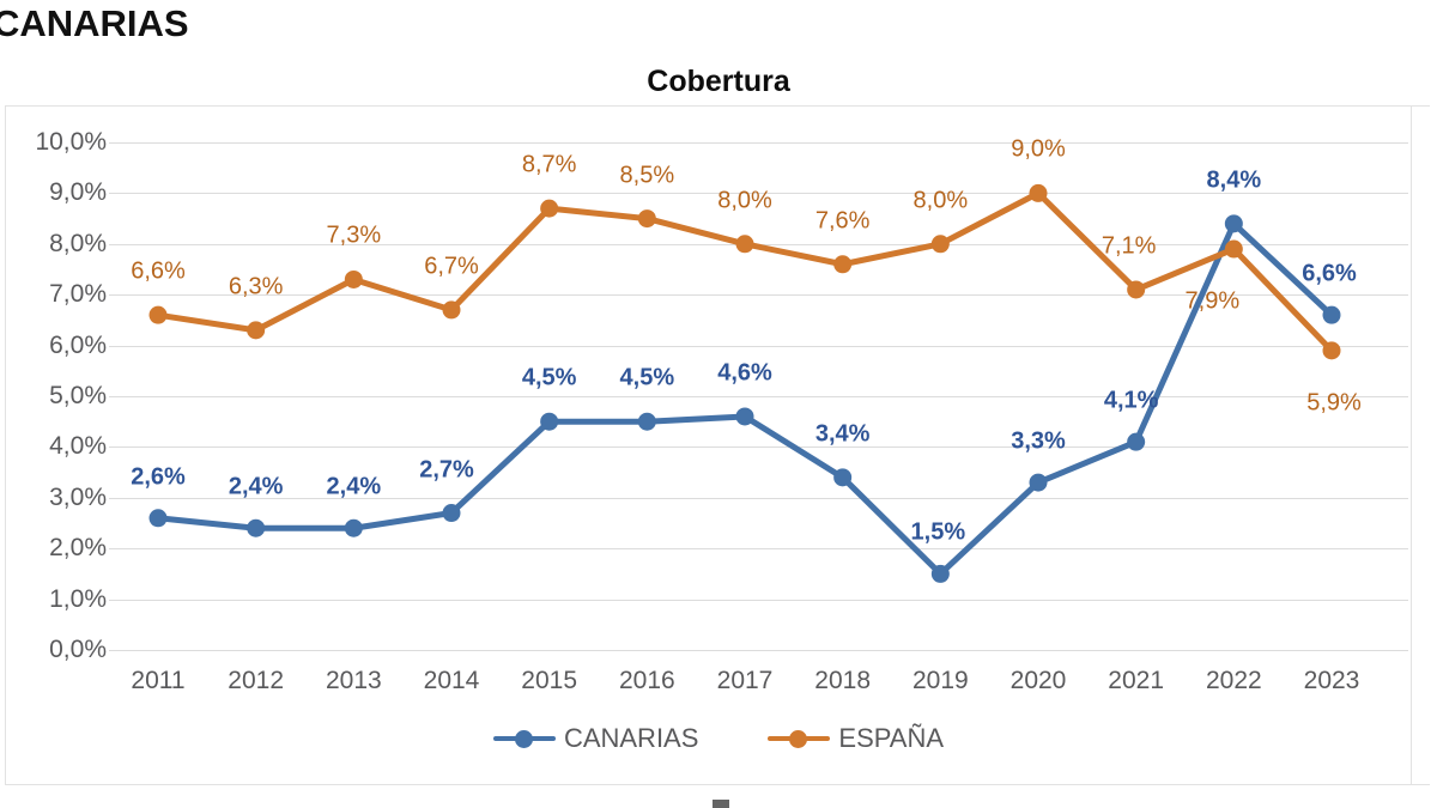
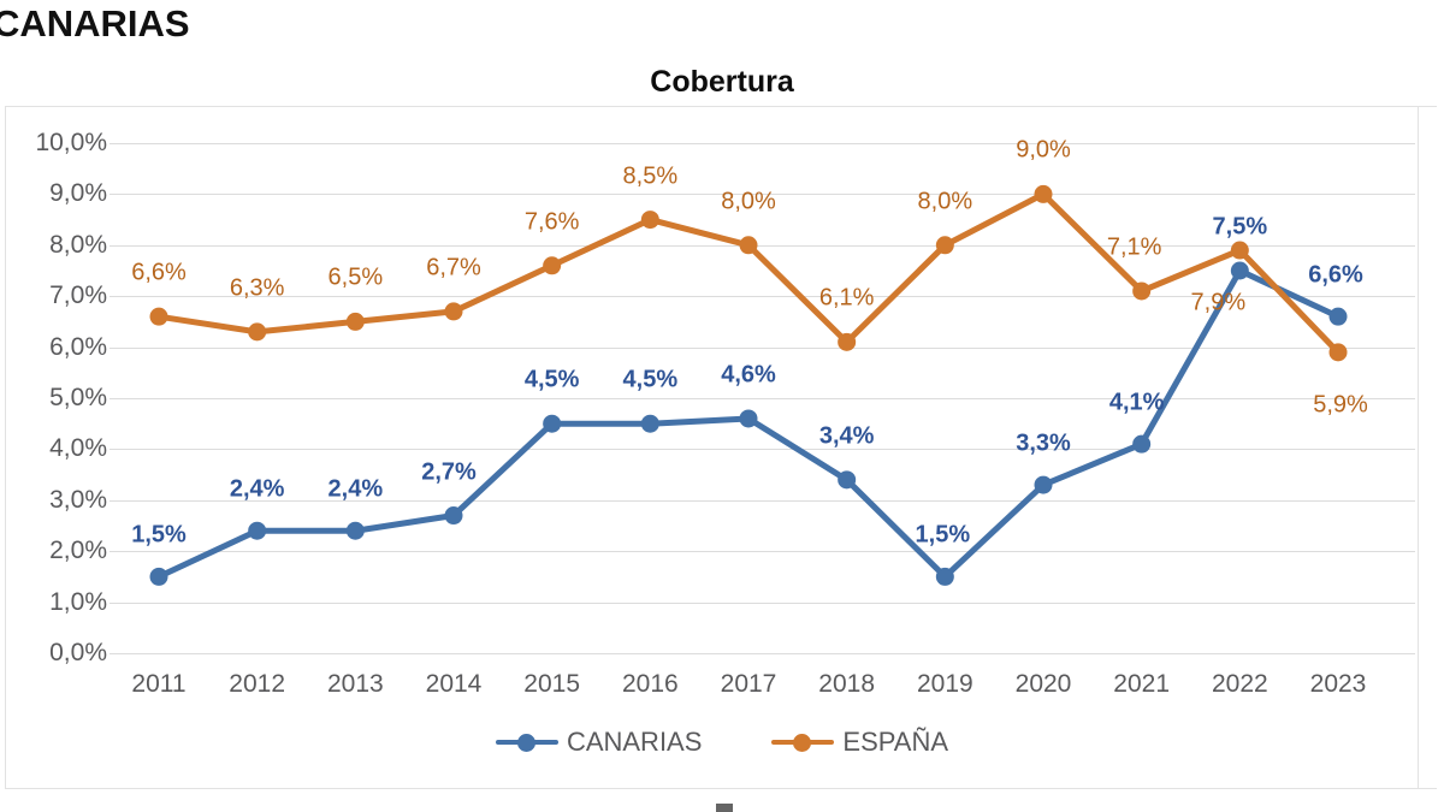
CANARIAS/2011: 2,6% -> 1,5%
ESPAÑA/2013: 7,3% -> 6,5%
ESPAÑA/2015: 8,7% -> 7,6%
ESPAÑA/2018: 7,6% -> 6,1%
CANARIAS/2022: 8,4% -> 7,5%
